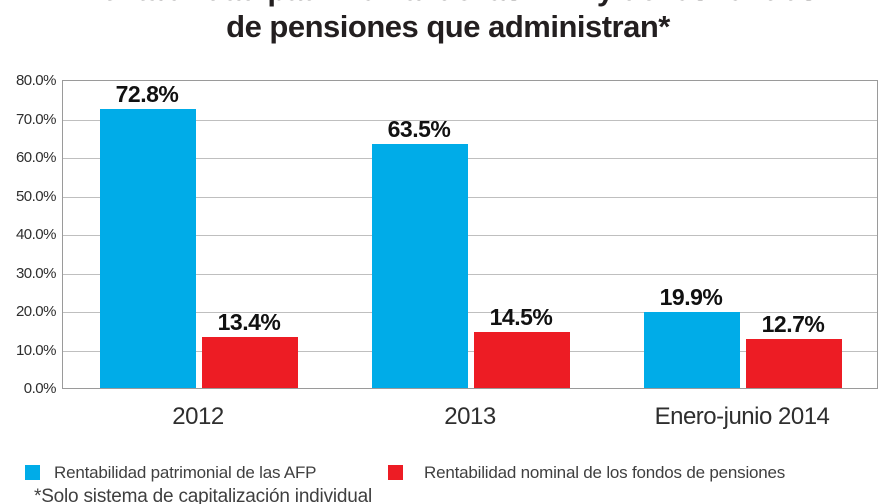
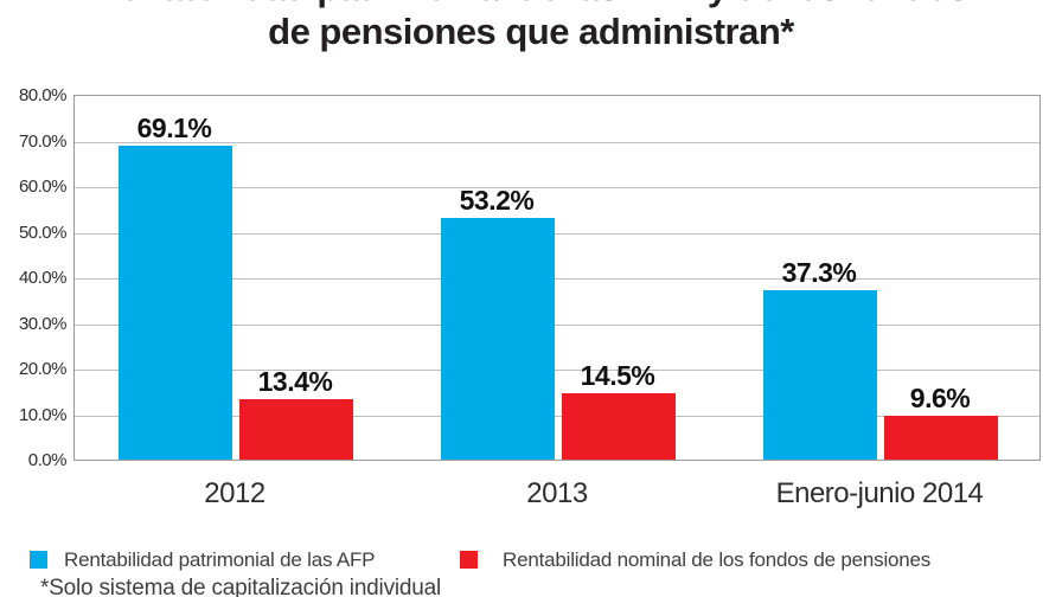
Rentabilidad patrimonial de las AFP/2012: 72.8% -> 69.1%
Rentabilidad patrimonial de las AFP/2013: 63.5% -> 53.2%
Rentabilidad patrimonial de las AFP/Enero-junio 2014: 19.9% -> 37.3%
Rentabilidad nominal de los fondos de pensiones/Enero-junio 2014: 12.7% -> 9.6%
